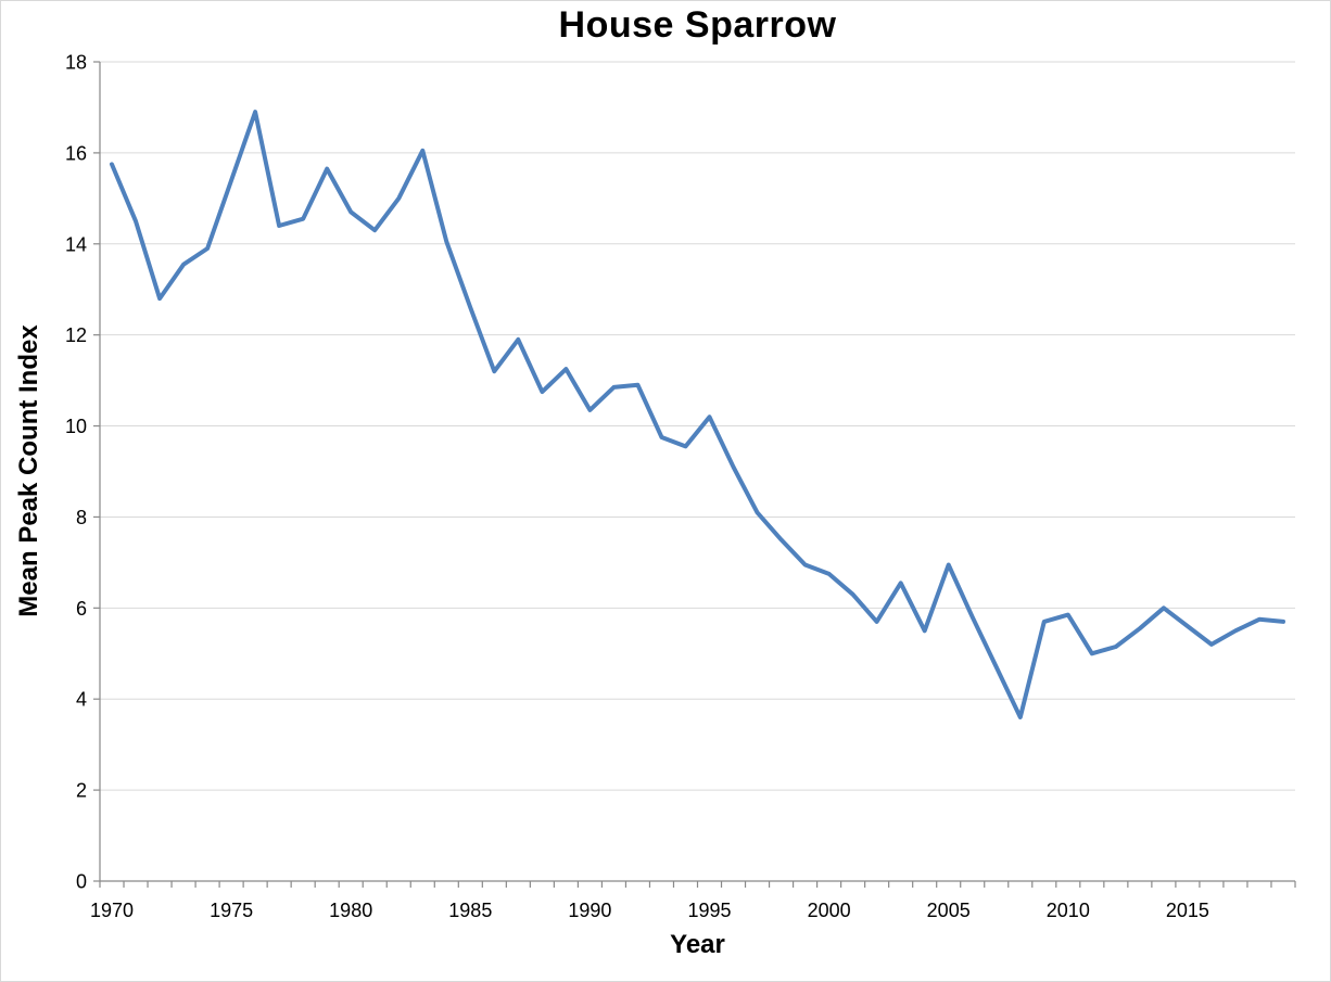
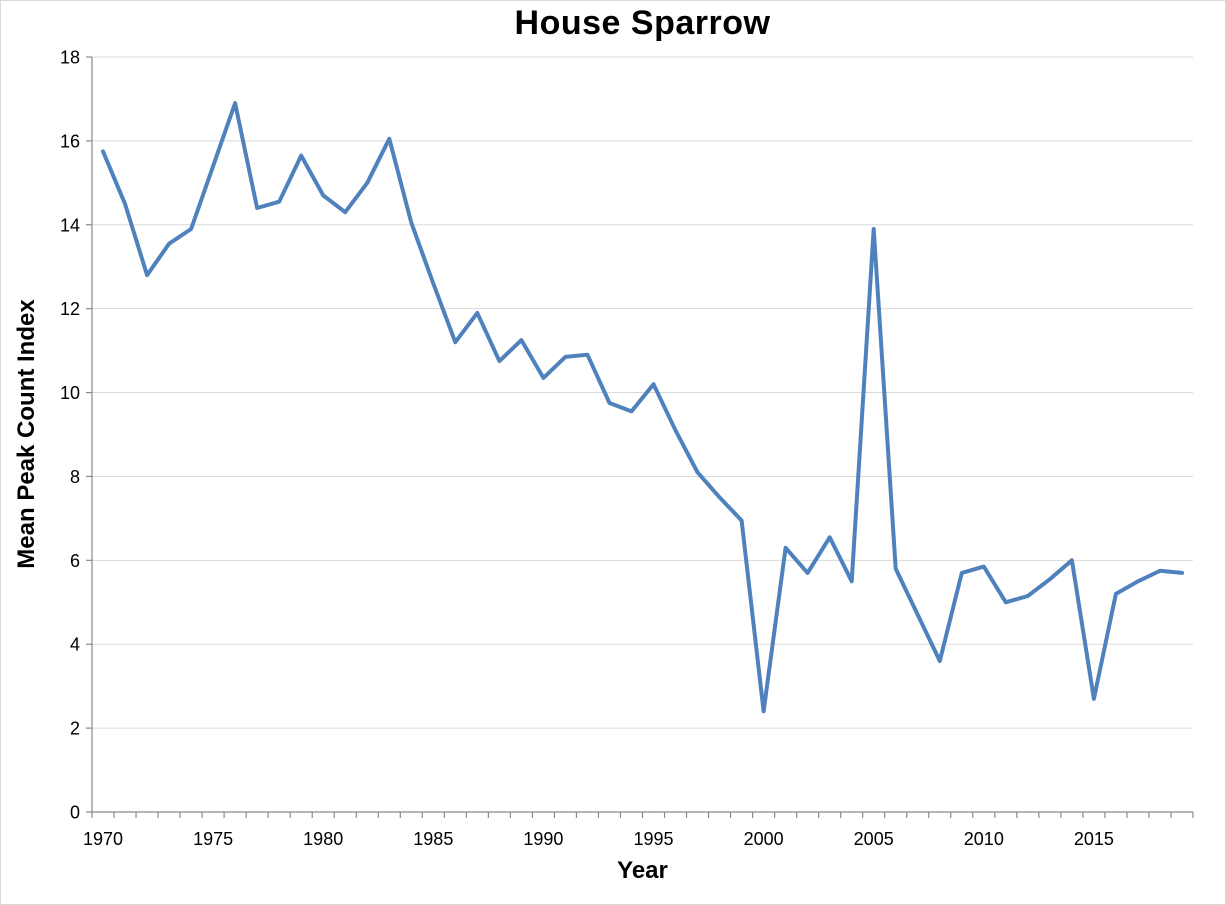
2000: 6.8 -> 2.4
2005: 7.0 -> 13.9
2015: 5.6 -> 2.7
